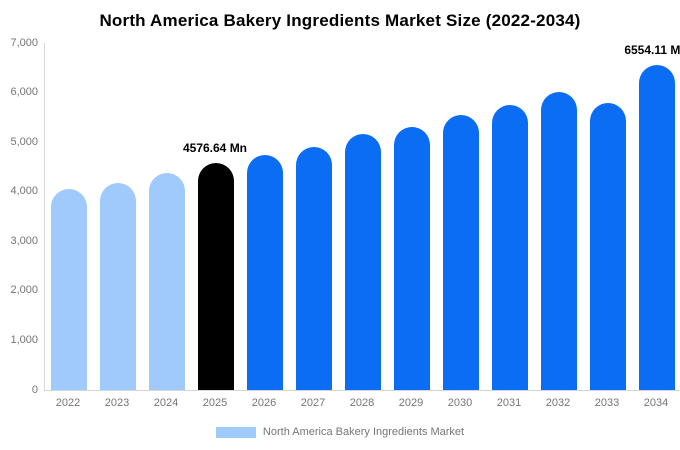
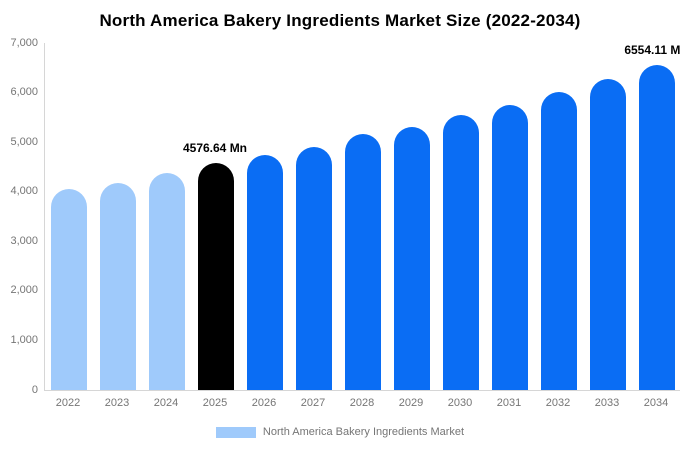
2033: 5800 -> 6300
